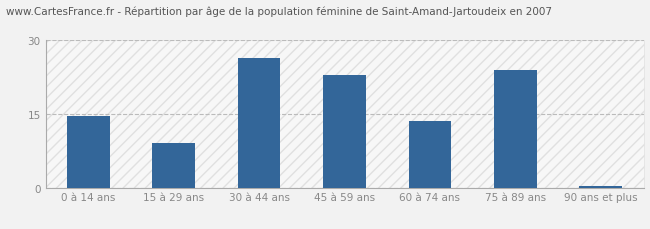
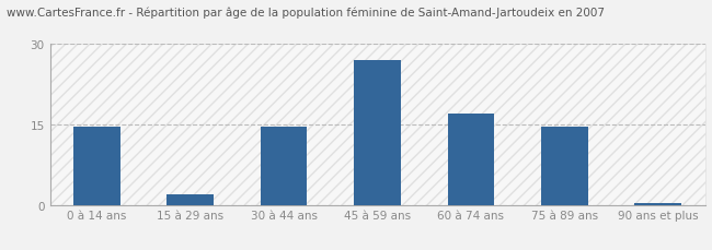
15 à 29 ans: 9.0 -> 2.0
30 à 44 ans: 26.5 -> 14.5
45 à 59 ans: 23.0 -> 27.0
60 à 74 ans: 13.5 -> 17.0
75 à 89 ans: 24.0 -> 14.5
